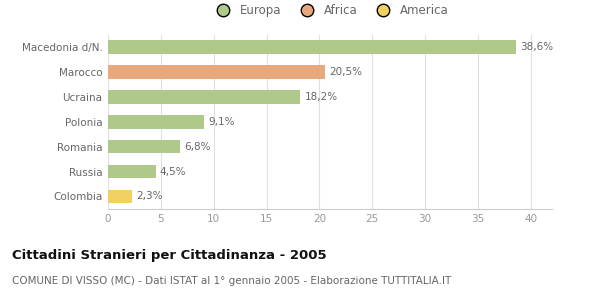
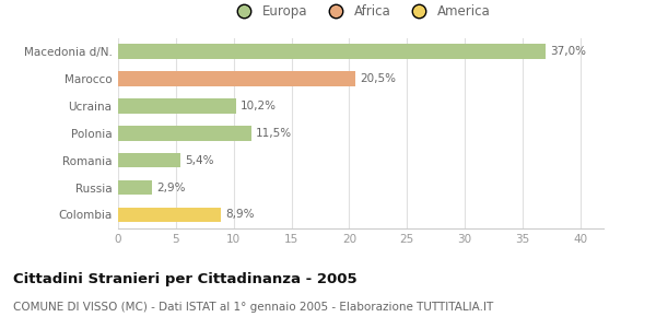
Macedonia d/N.: 38,6% -> 37,0%
Ucraina: 18,2% -> 10,2%
Polonia: 9,1% -> 11,5%
Romania: 6,8% -> 5,4%
Russia: 4,5% -> 2,9%
Colombia: 2,3% -> 8,9%
